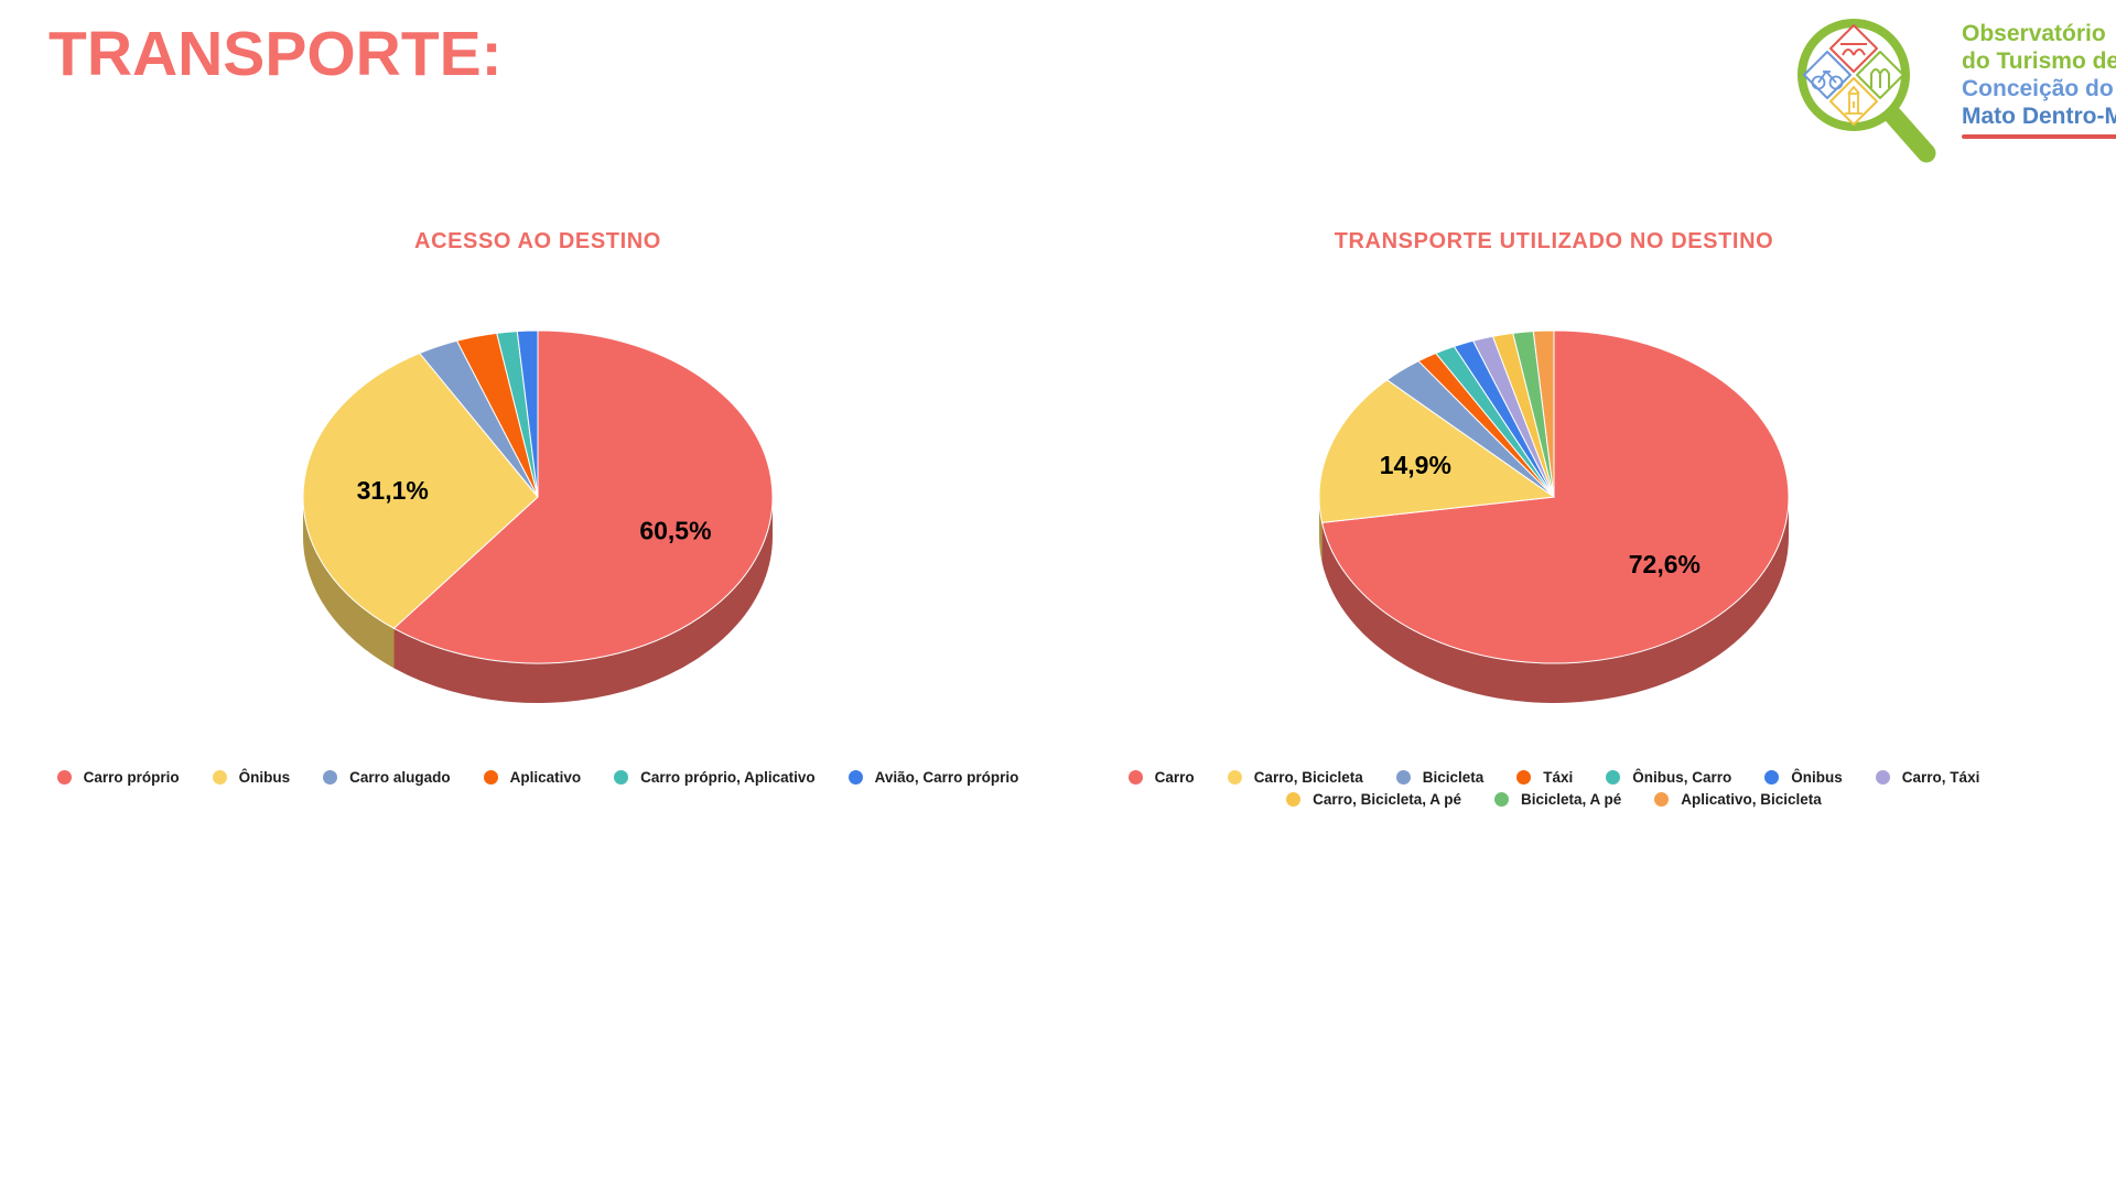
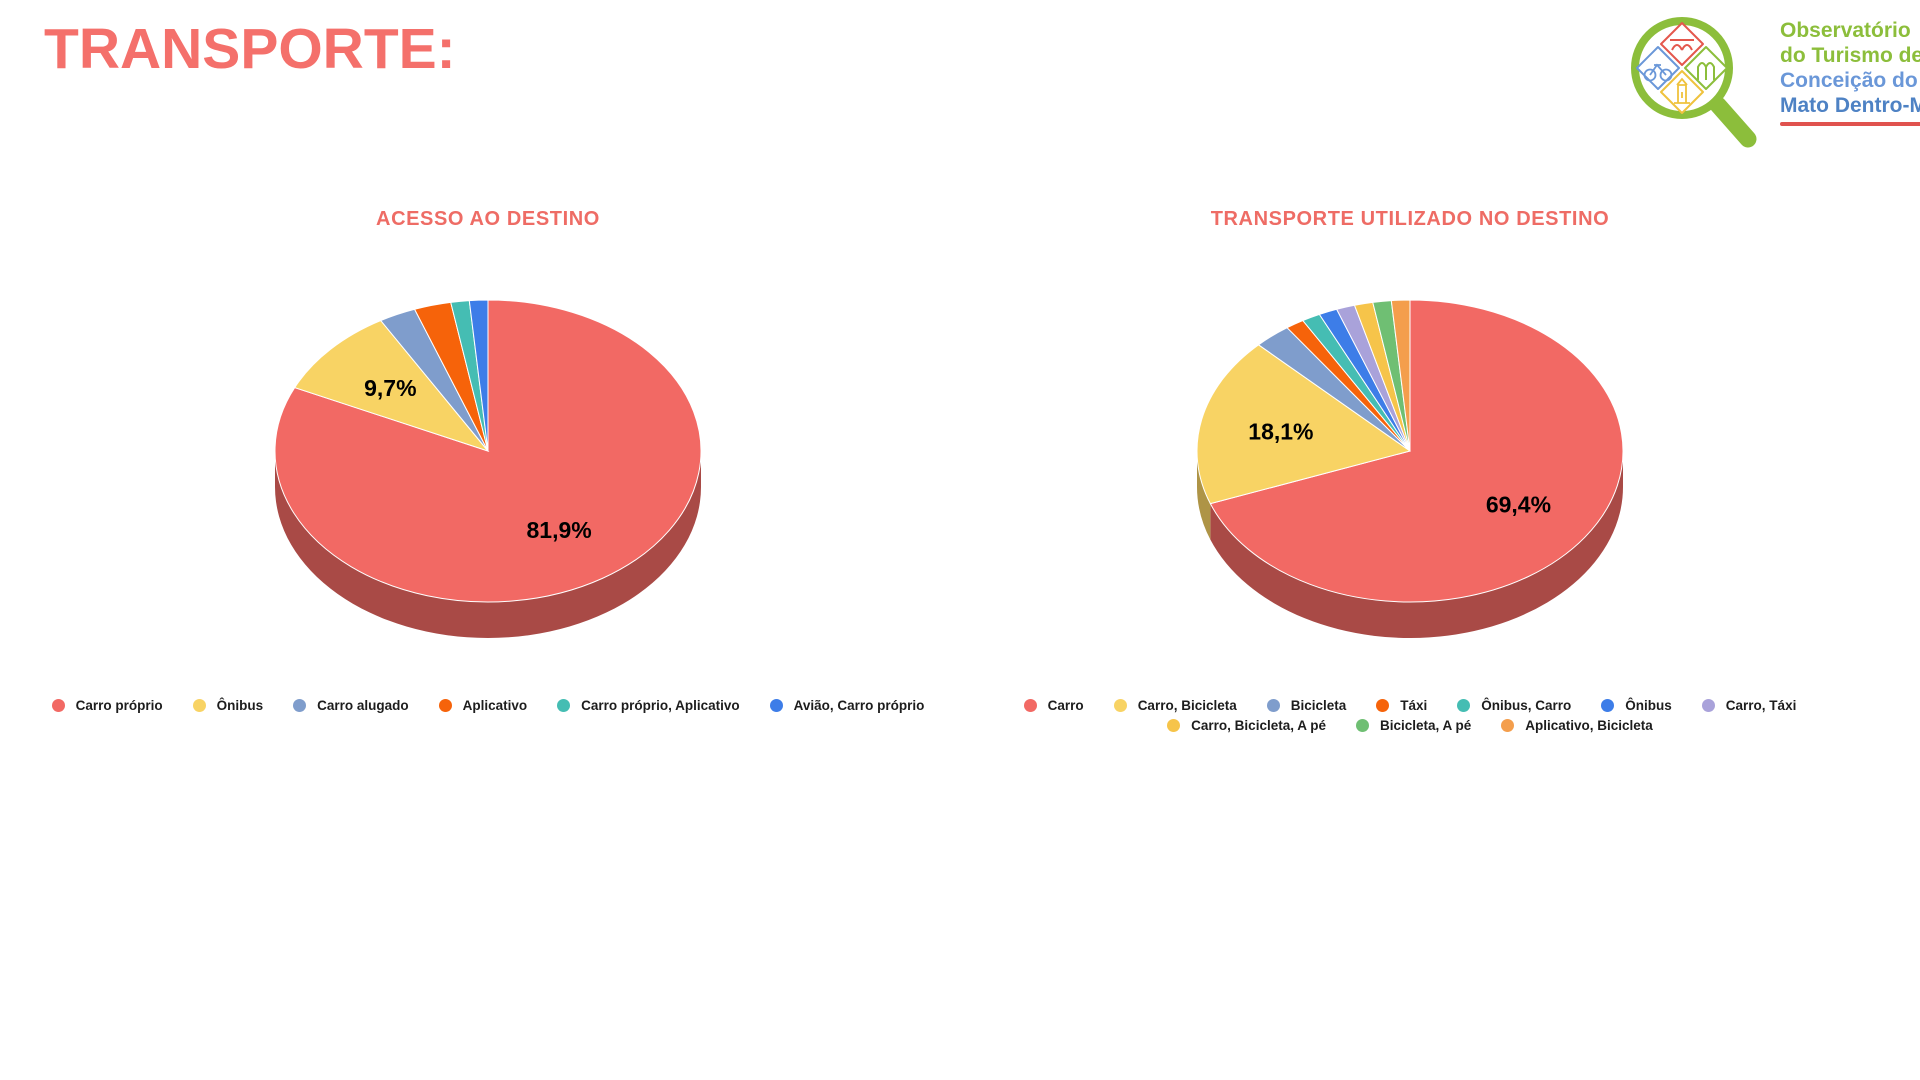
ACESSO AO DESTINO/Carro próprio: 60,5% -> 81,9%
ACESSO AO DESTINO/Ônibus: 31,1% -> 9,7%
TRANSPORTE UTILIZADO NO DESTINO/Carro: 72,6% -> 69,4%
TRANSPORTE UTILIZADO NO DESTINO/Carro, Bicicleta: 14,9% -> 18,1%
